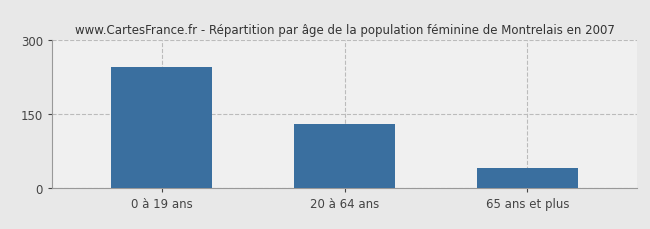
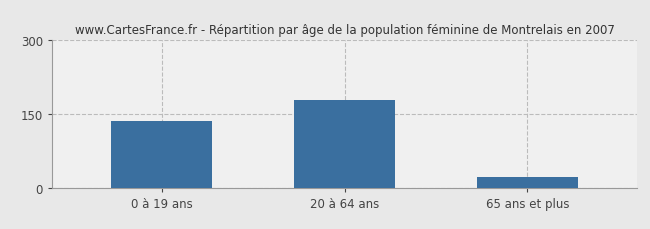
0 à 19 ans: 245 -> 136
20 à 64 ans: 130 -> 178
65 ans et plus: 40 -> 22
